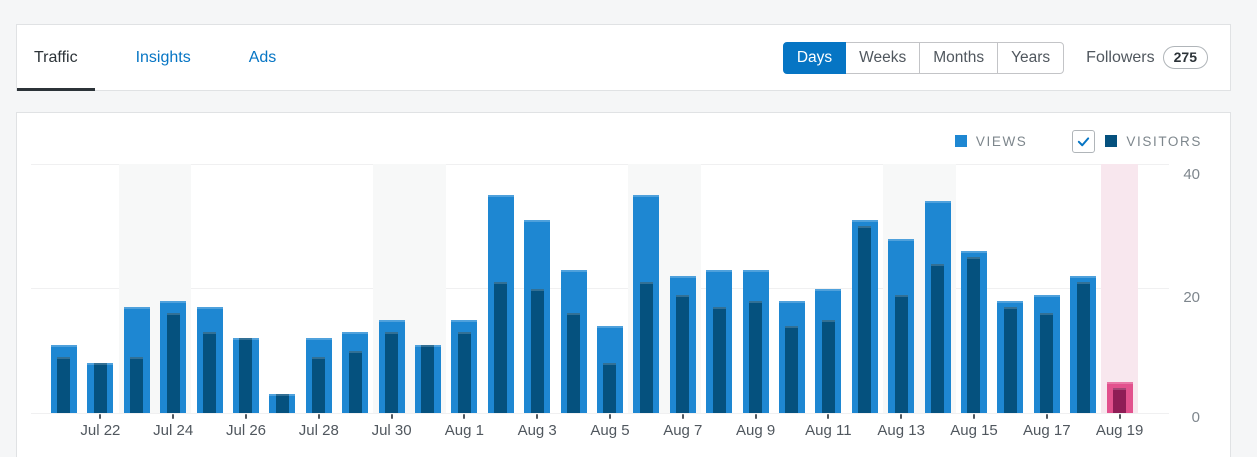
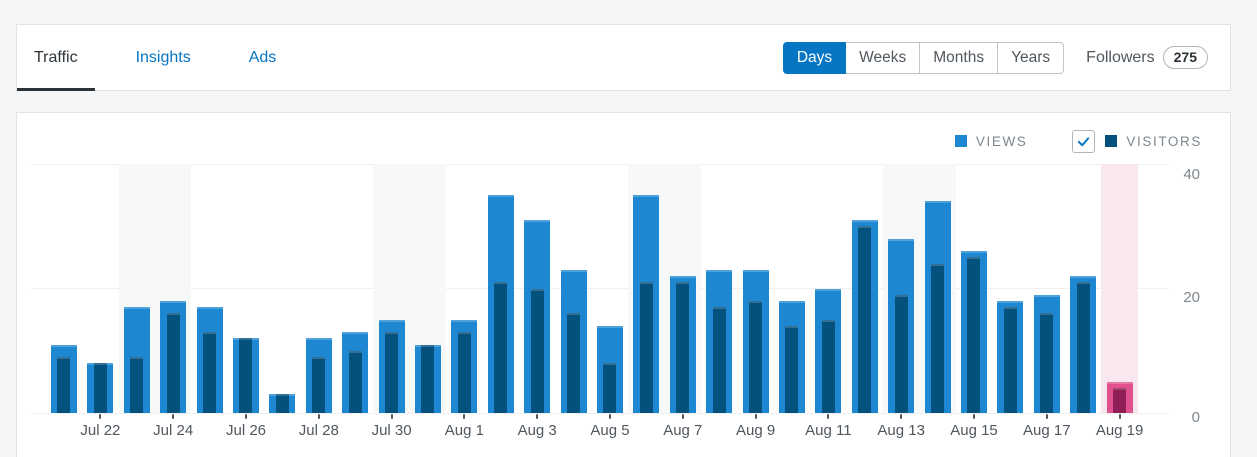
VISITORS/Aug 7: 19 -> 21
